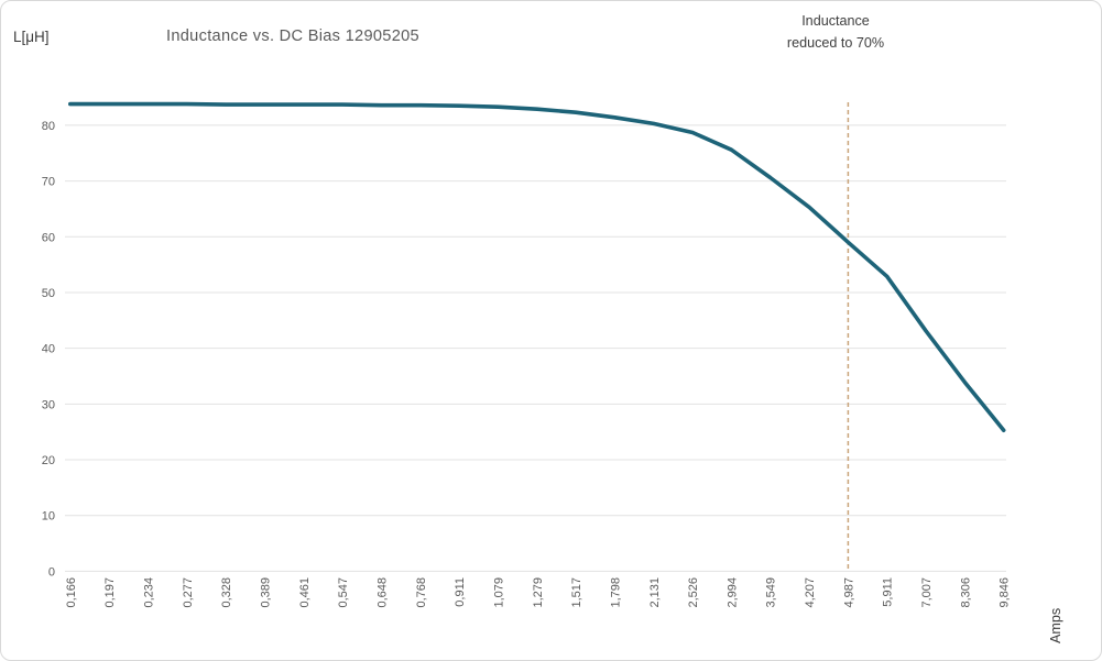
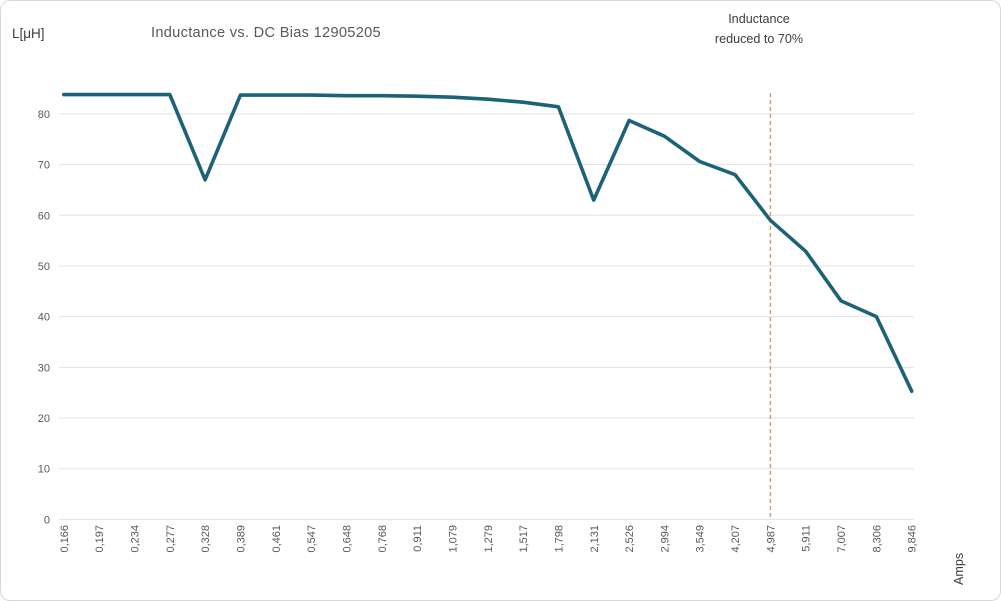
0,328: 84 -> 67
2,131: 80 -> 63
4,207: 65 -> 68
8,306: 34 -> 40
